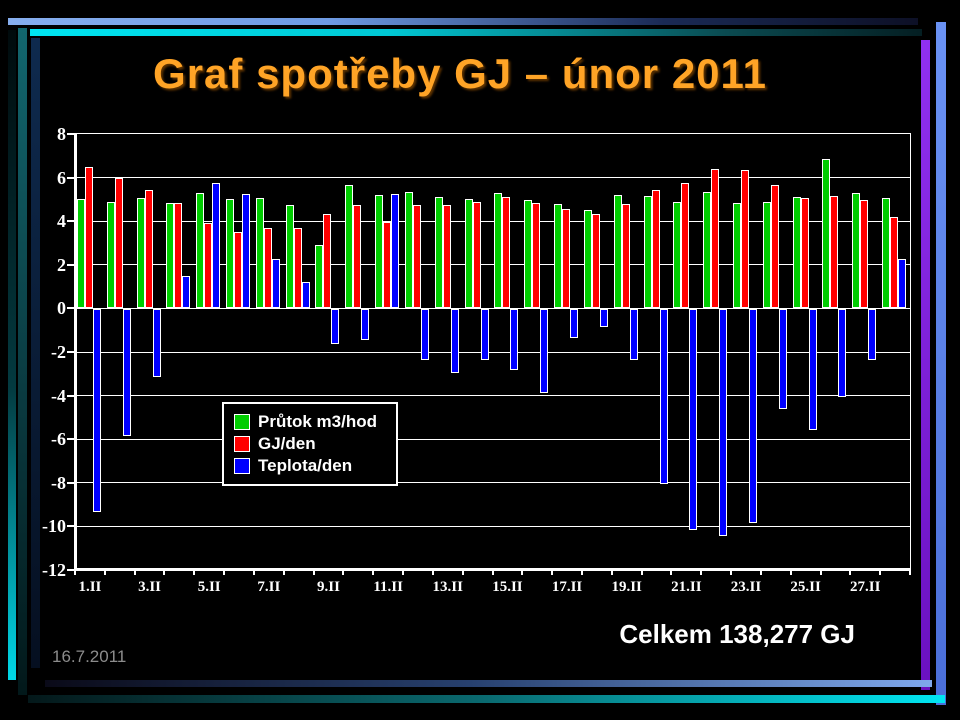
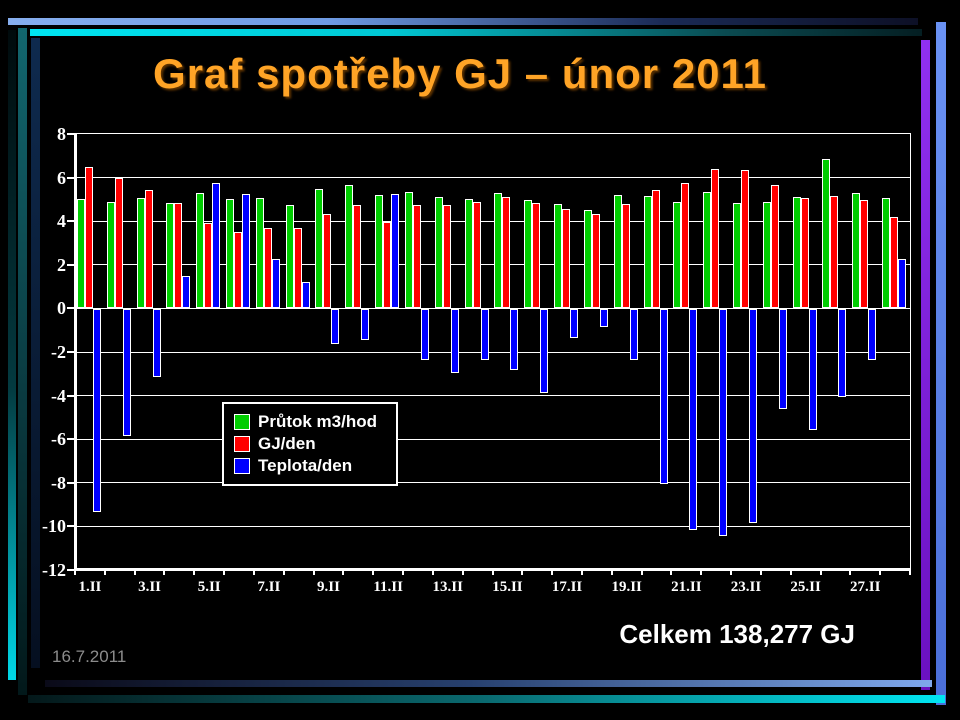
Průtok m3/hod/9.II: 2.9 -> 5.5
